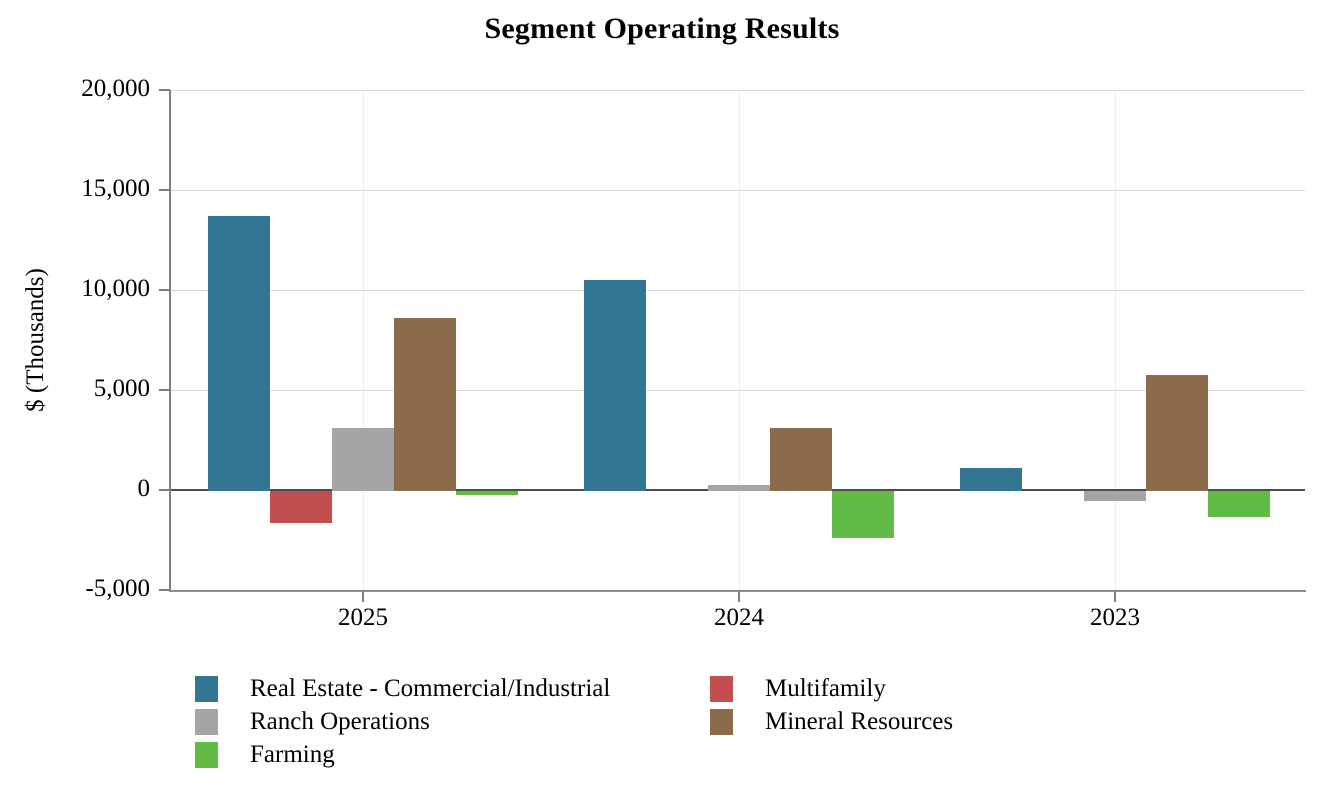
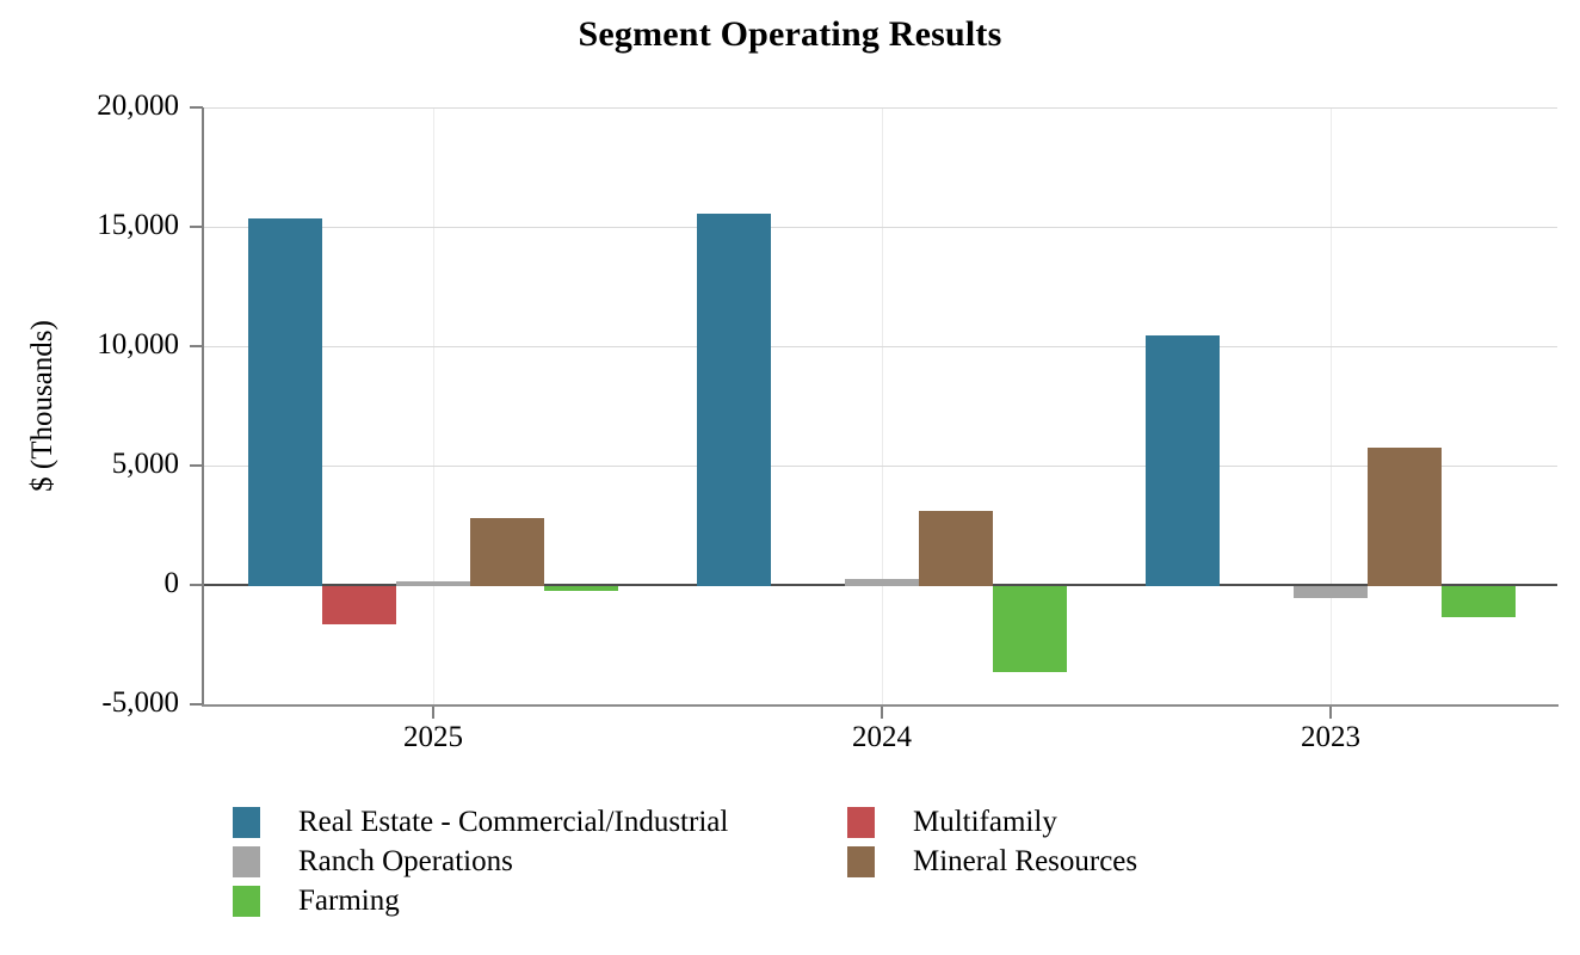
Real Estate - Commercial/Industrial/2025: 13700 -> 15400
Ranch Operations/2025: 3100 -> 200
Mineral Resources/2025: 8600 -> 2800
Real Estate - Commercial/Industrial/2024: 10500 -> 15600
Farming/2024: -2400 -> -3600
Real Estate - Commercial/Industrial/2023: 1100 -> 10400
